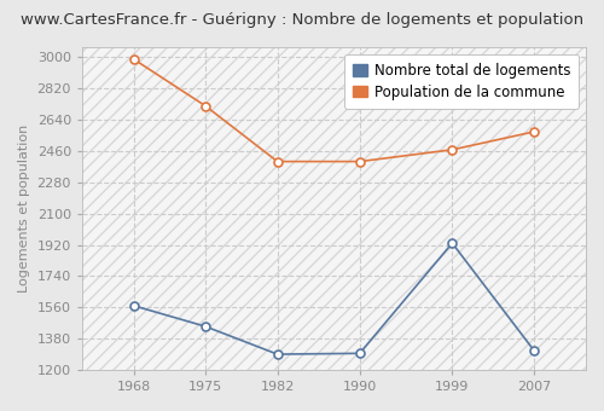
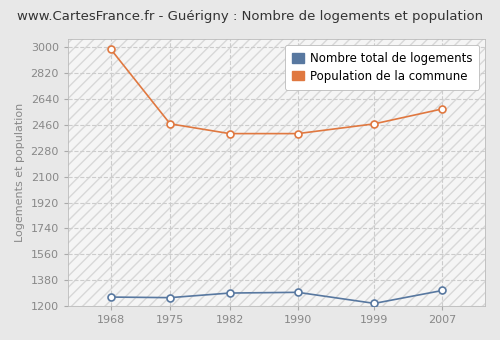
Nombre total de logements/1968: 1570 -> 1260
Nombre total de logements/1975: 1450 -> 1260
Population de la commune/1975: 2720 -> 2470
Nombre total de logements/1999: 1930 -> 1220
